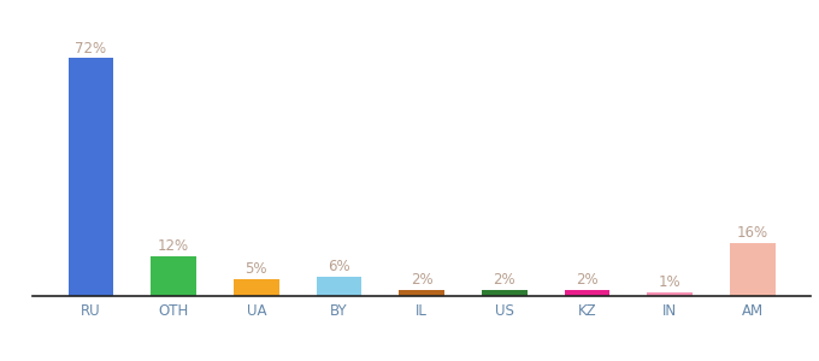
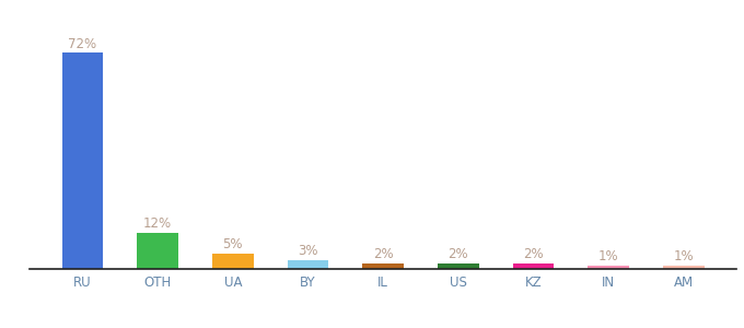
BY: 6% -> 3%
AM: 16% -> 1%
